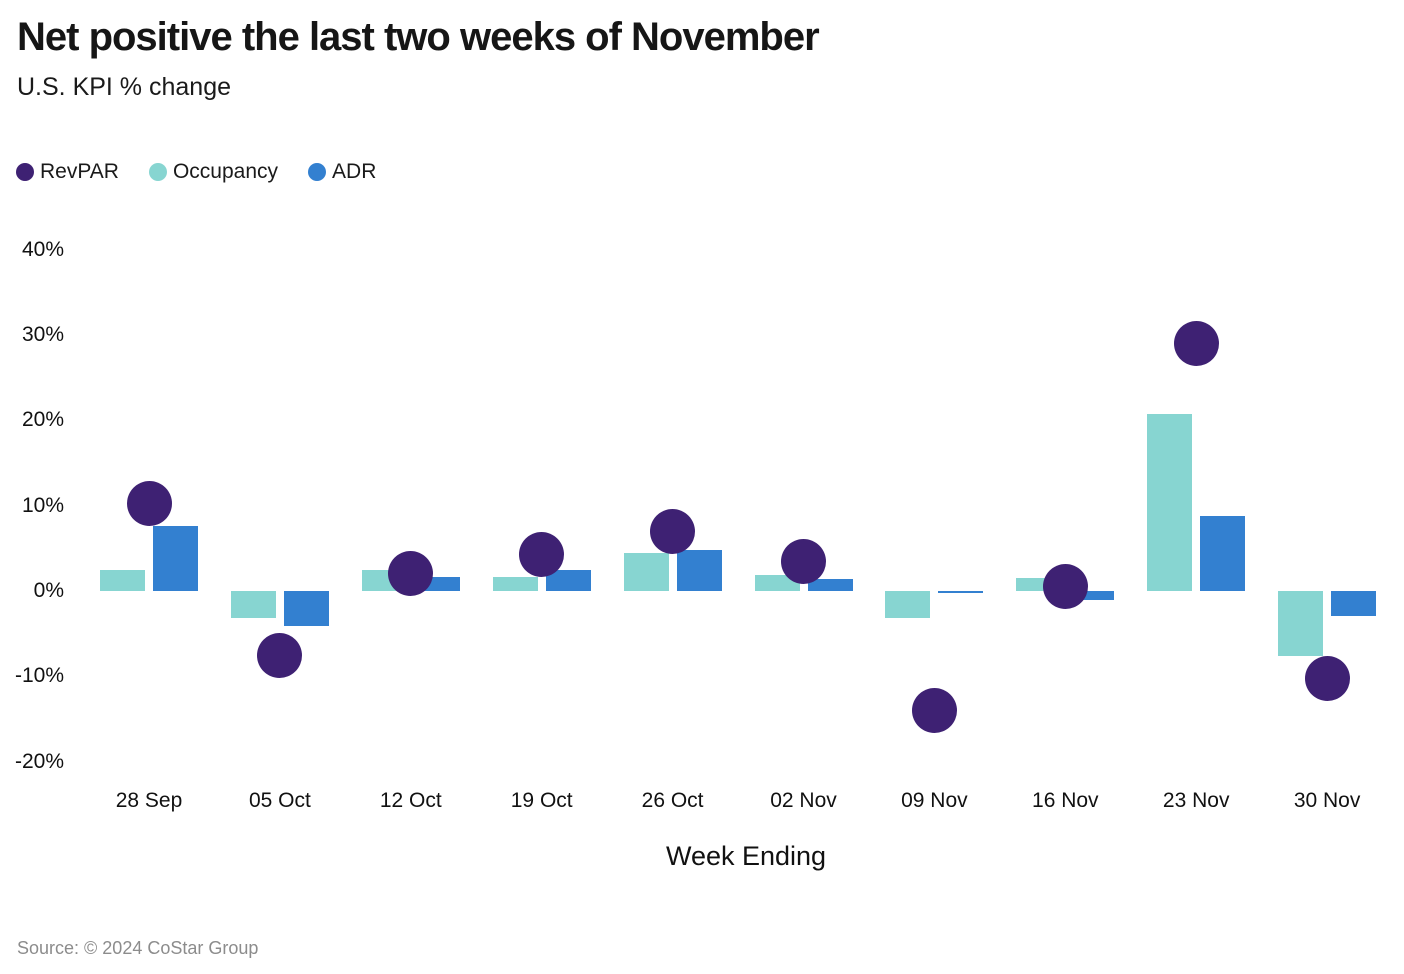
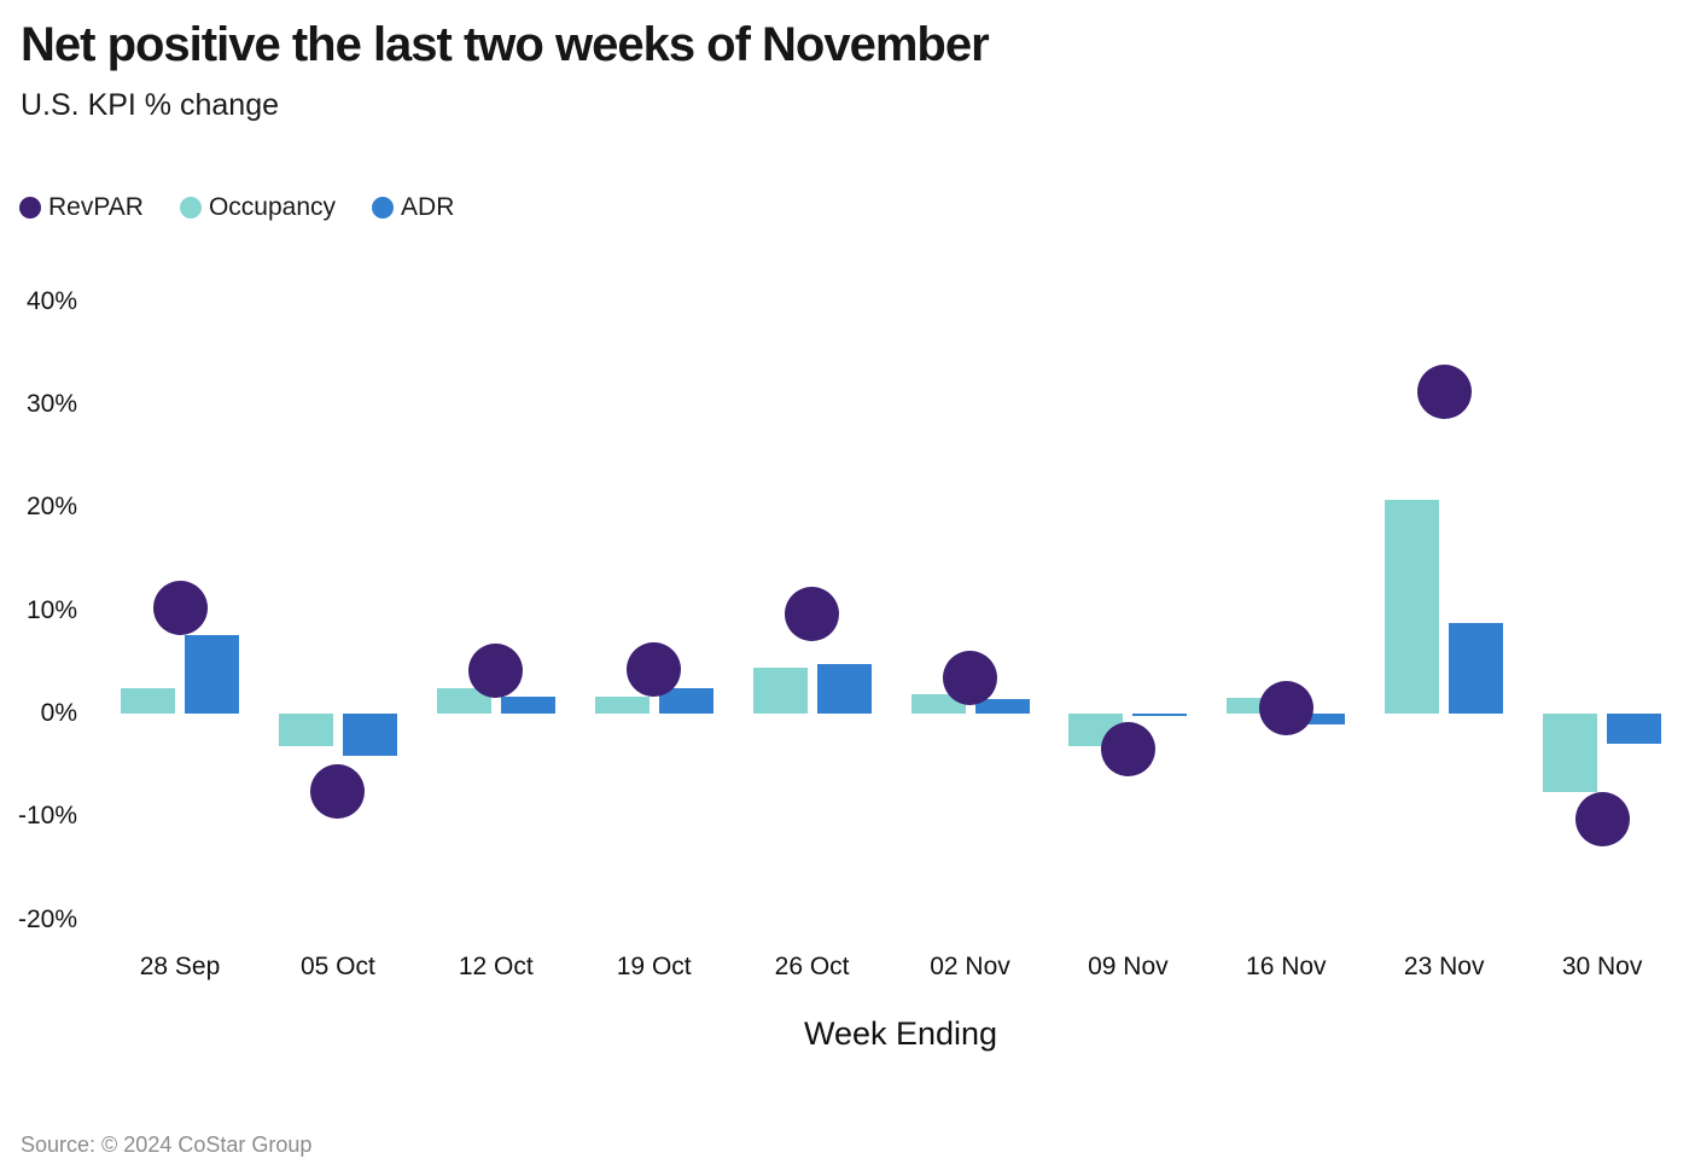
RevPAR/12 Oct: 2% -> 4%
RevPAR/26 Oct: 7% -> 10%
RevPAR/09 Nov: -14% -> -3%
RevPAR/23 Nov: 29% -> 31%
